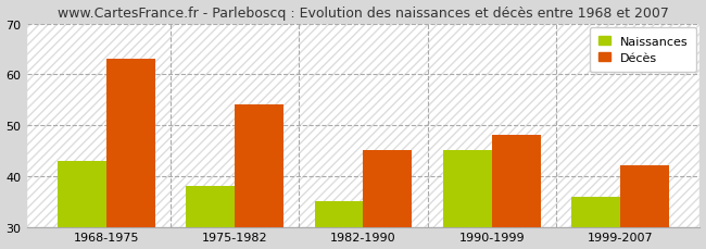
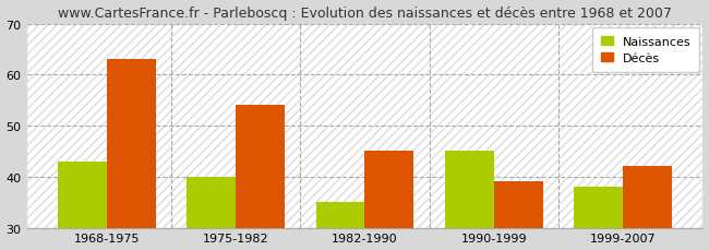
Naissances/1975-1982: 38 -> 40
Décès/1990-1999: 48 -> 39
Naissances/1999-2007: 36 -> 38
